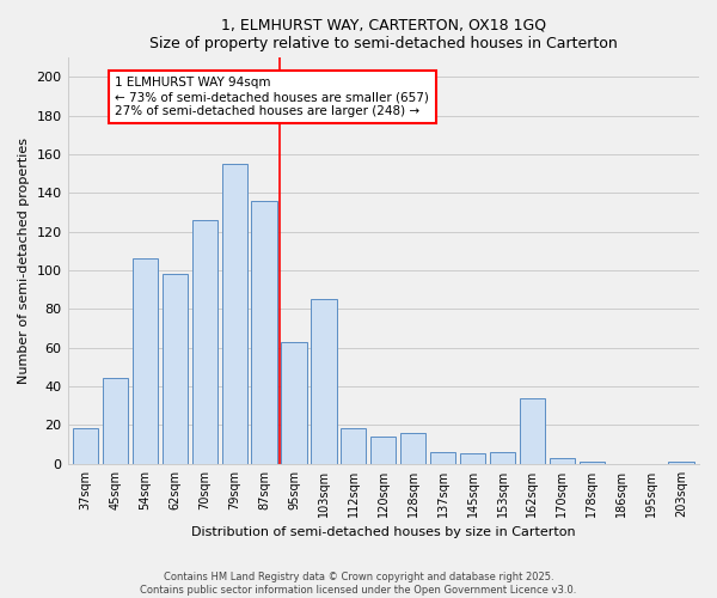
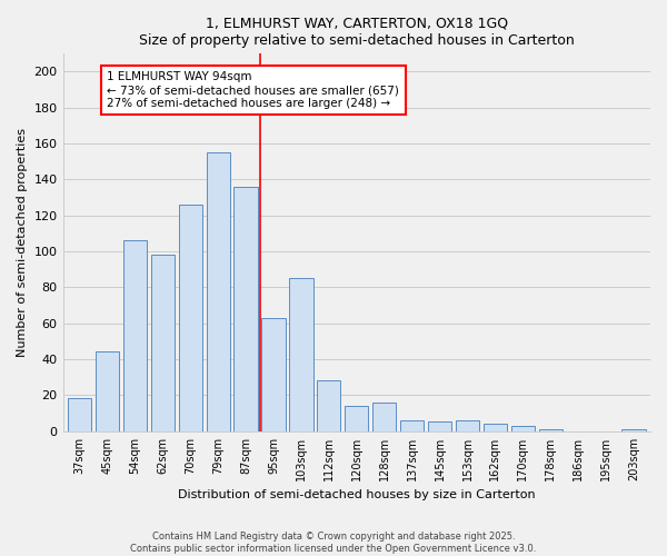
112sqm: 18 -> 28
162sqm: 34 -> 4
